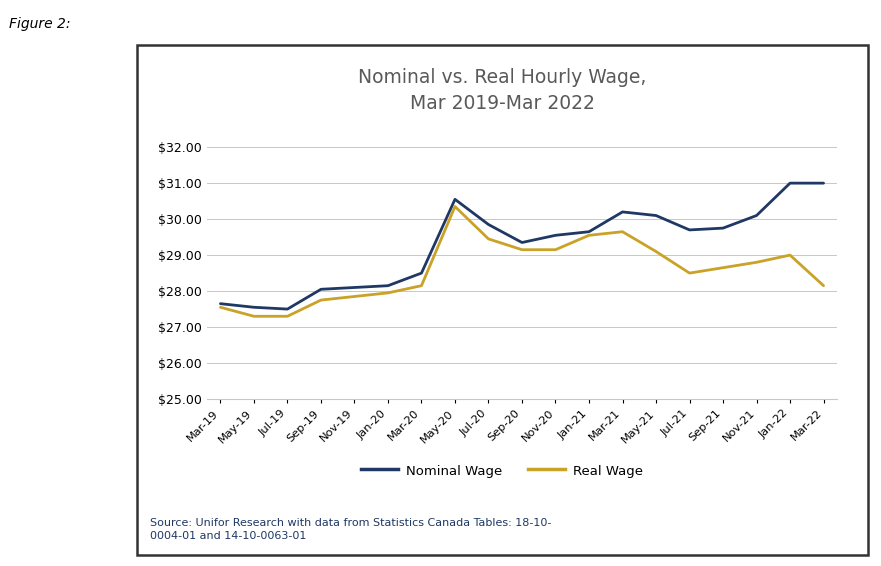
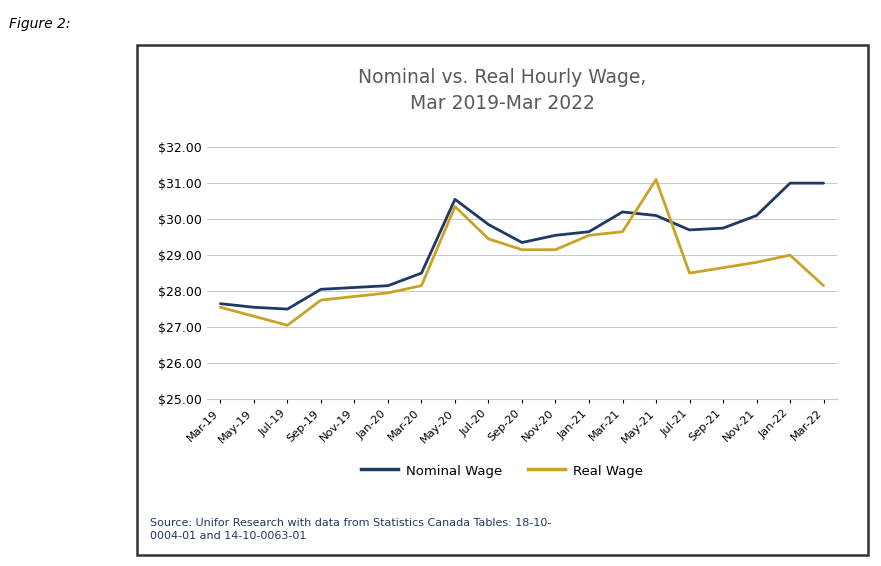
Real Wage/Jul-19: $27.30 -> $27.05
Real Wage/May-21: $29.10 -> $31.10
